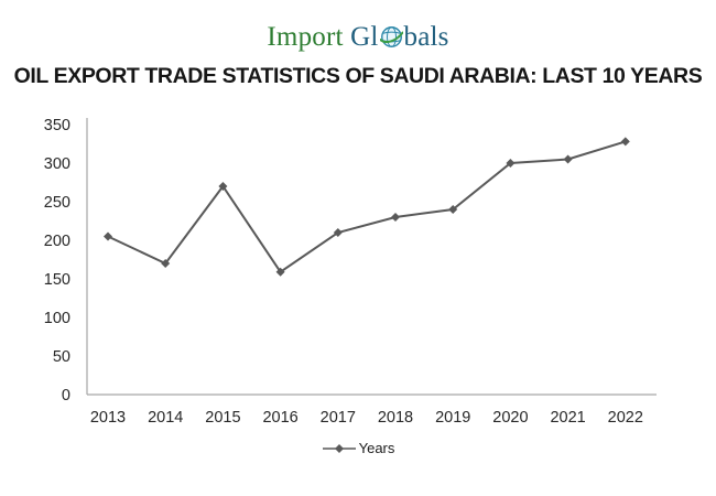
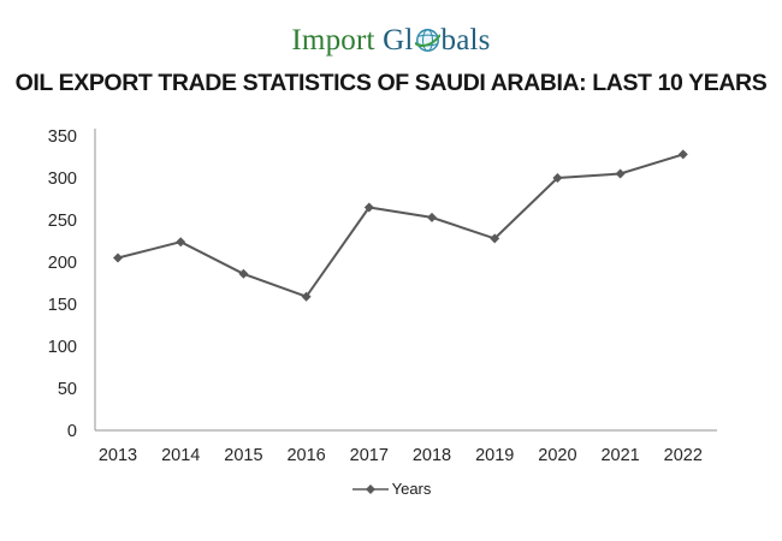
2014: 170 -> 220
2015: 270 -> 190
2017: 210 -> 260
2018: 230 -> 250
2019: 240 -> 230
